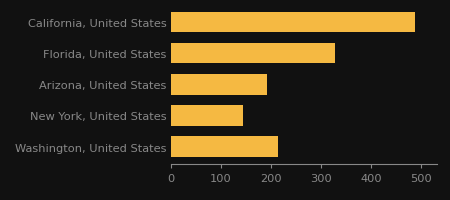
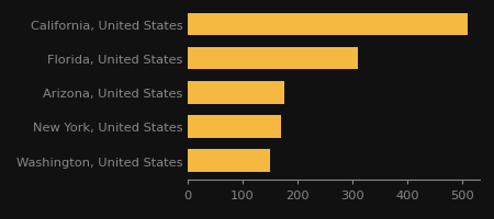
California, United States: 488 -> 510
Florida, United States: 328 -> 310
Arizona, United States: 192 -> 175
New York, United States: 144 -> 170
Washington, United States: 214 -> 150
